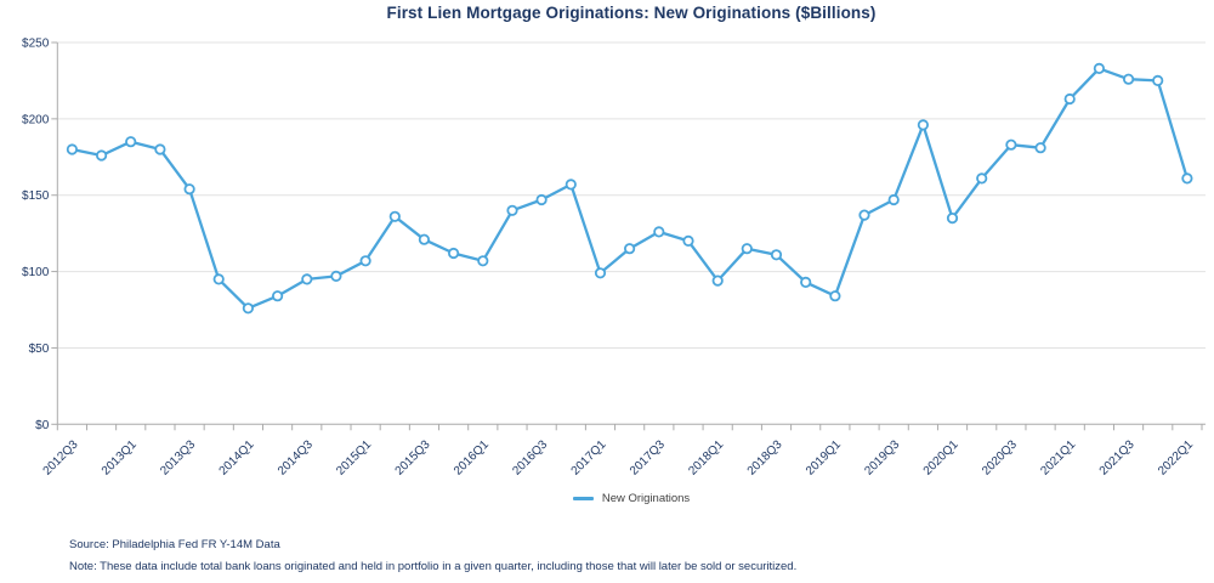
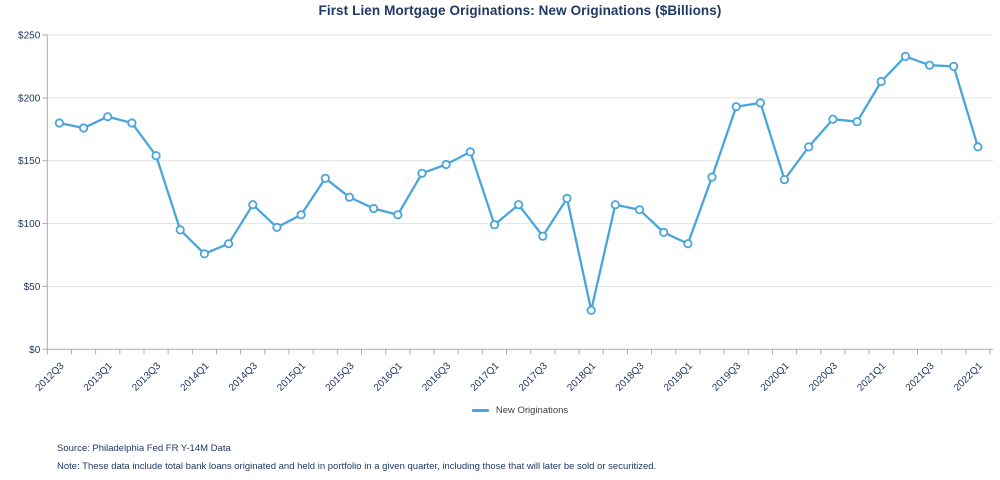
2014Q3: $95 -> $115
2017Q3: $126 -> $90
2018Q1: $94 -> $31
2019Q3: $147 -> $193
